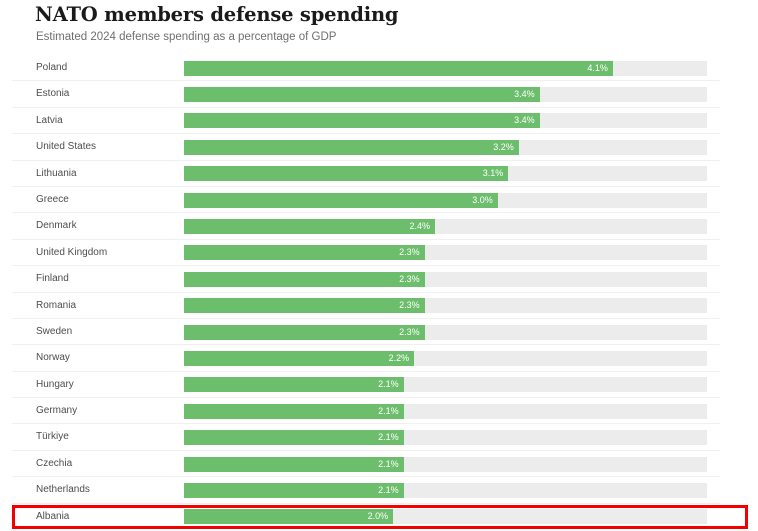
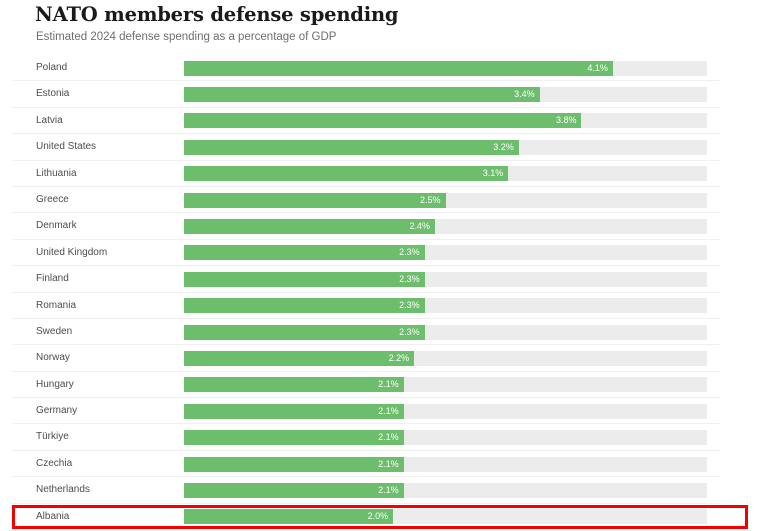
Latvia: 3.4% -> 3.8%
Greece: 3.0% -> 2.5%
